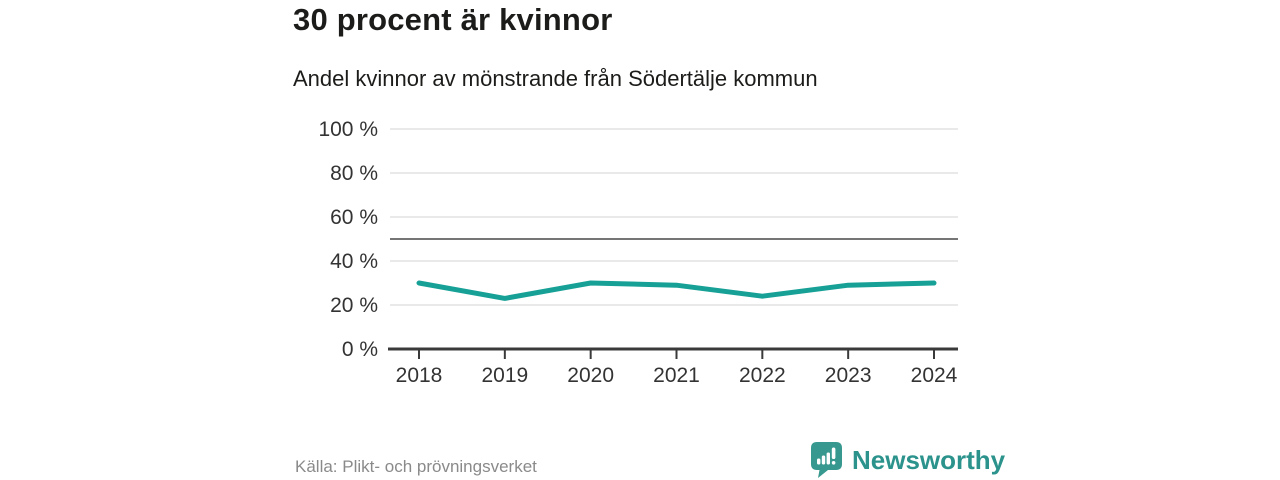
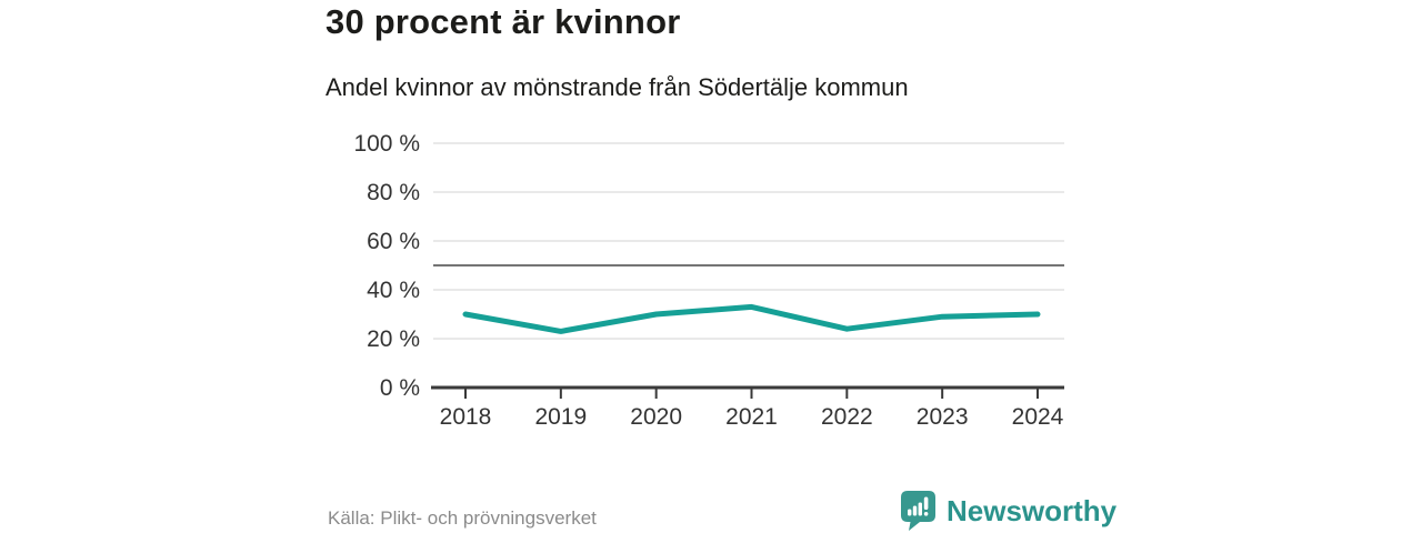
2021: 29% -> 33%
